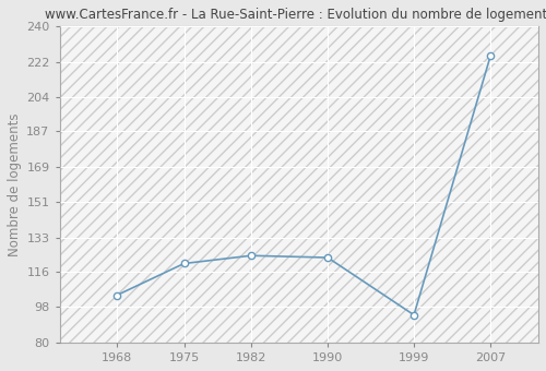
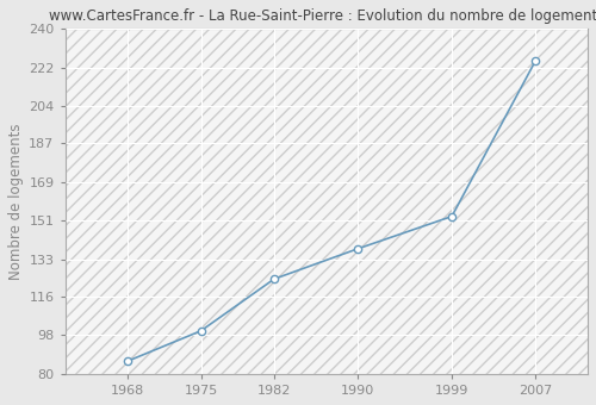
1968: 104 -> 86
1975: 120 -> 100
1990: 123 -> 138
1999: 94 -> 153
